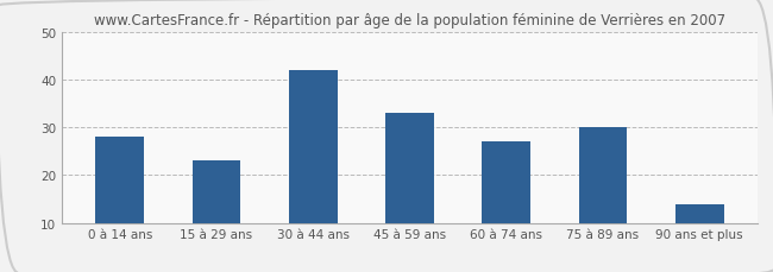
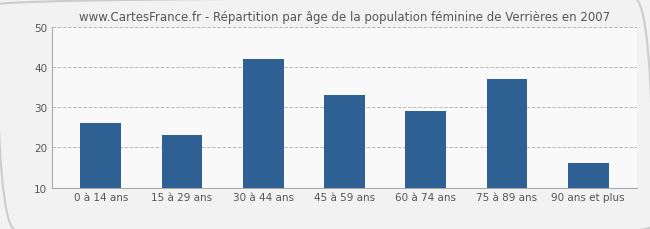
0 à 14 ans: 28 -> 26
60 à 74 ans: 27 -> 29
75 à 89 ans: 30 -> 37
90 ans et plus: 14 -> 16
